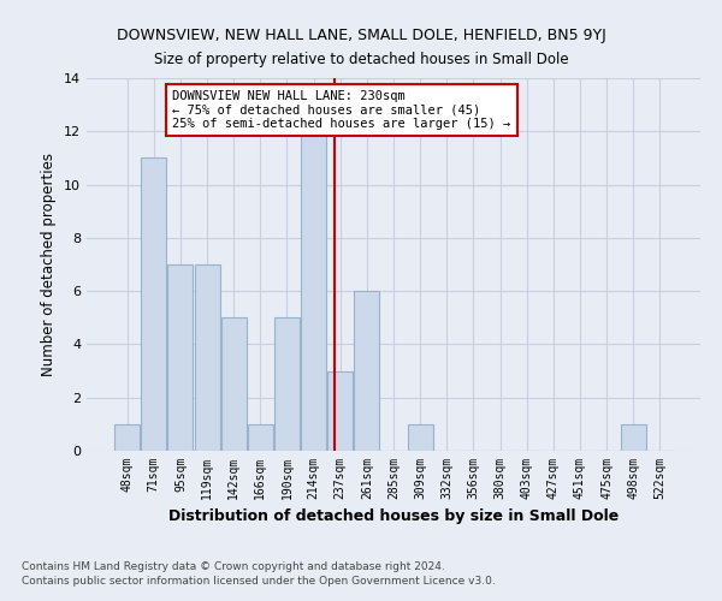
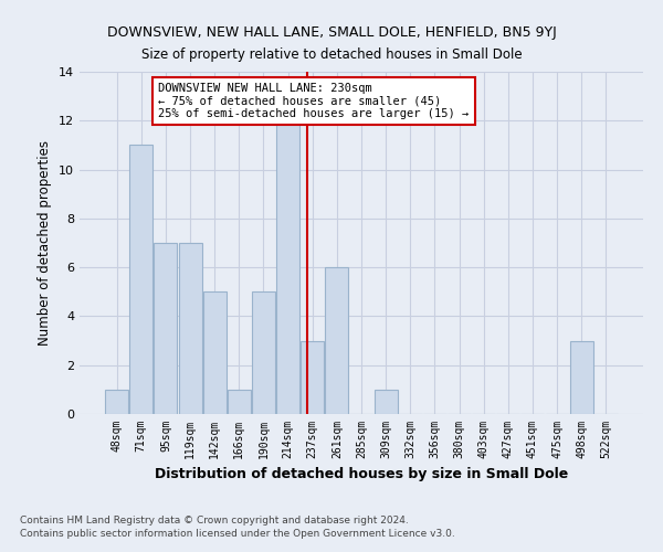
498sqm: 1 -> 3
